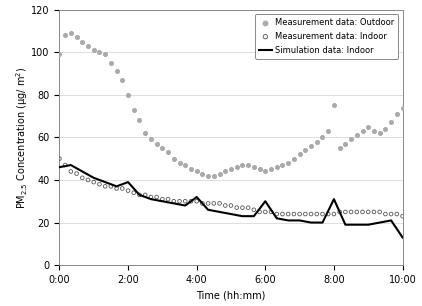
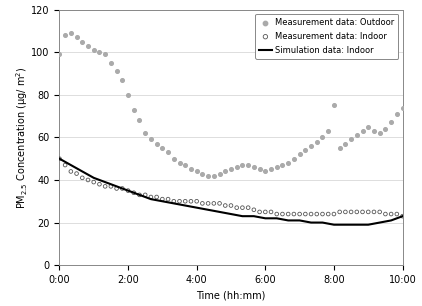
Simulation data: Indoor/0:00: 46 -> 50
Simulation data: Indoor/2:00: 39 -> 35
Simulation data: Indoor/4:00: 32 -> 27
Simulation data: Indoor/6:00: 30 -> 22
Simulation data: Indoor/8:00: 31 -> 19
Simulation data: Indoor/10:00: 13 -> 23
